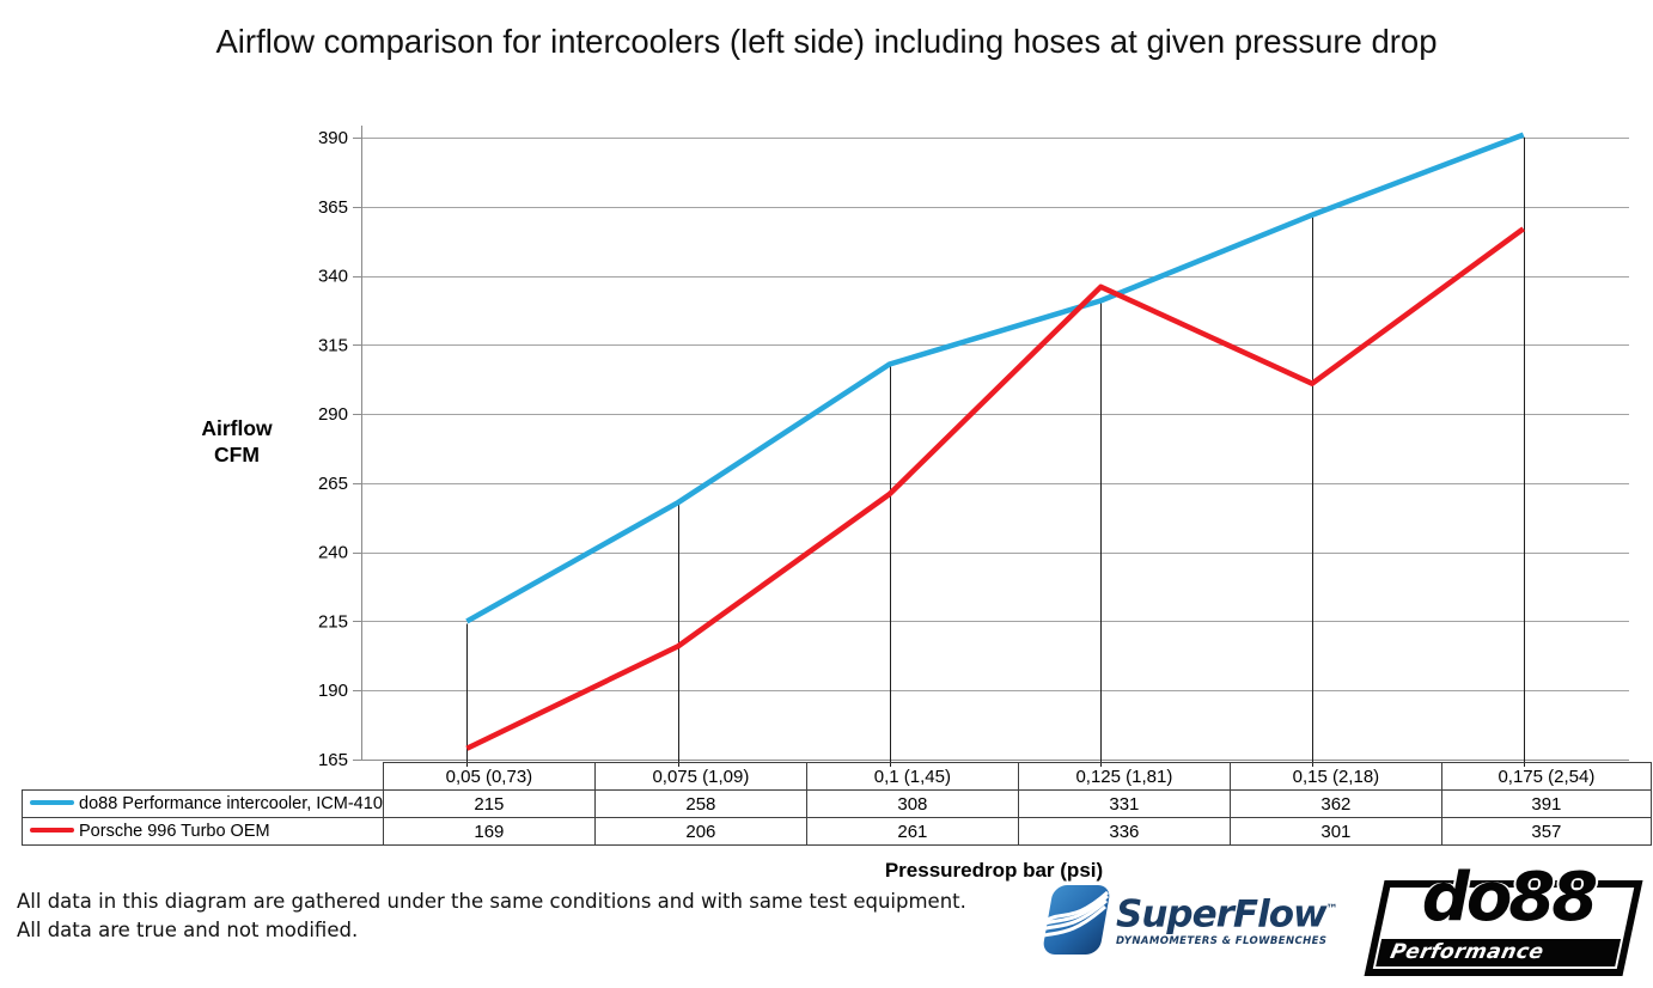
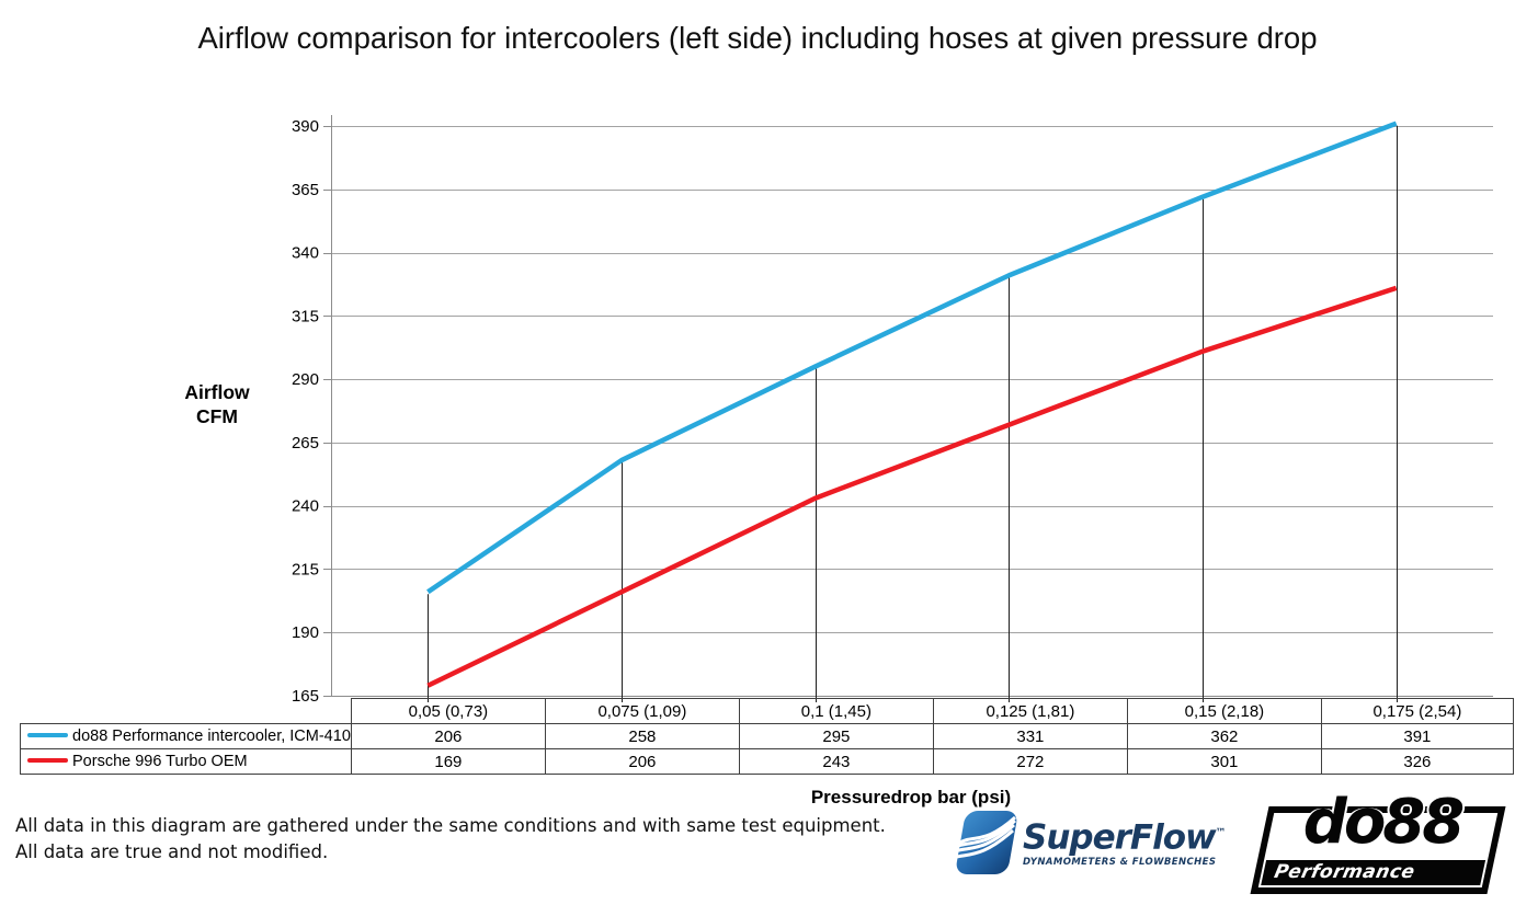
do88 Performance intercooler, ICM-410/0,05 (0,73): 215 -> 206
do88 Performance intercooler, ICM-410/0,1 (1,45): 308 -> 295
Porsche 996 Turbo OEM/0,1 (1,45): 261 -> 243
Porsche 996 Turbo OEM/0,125 (1,81): 336 -> 272
Porsche 996 Turbo OEM/0,175 (2,54): 357 -> 326
